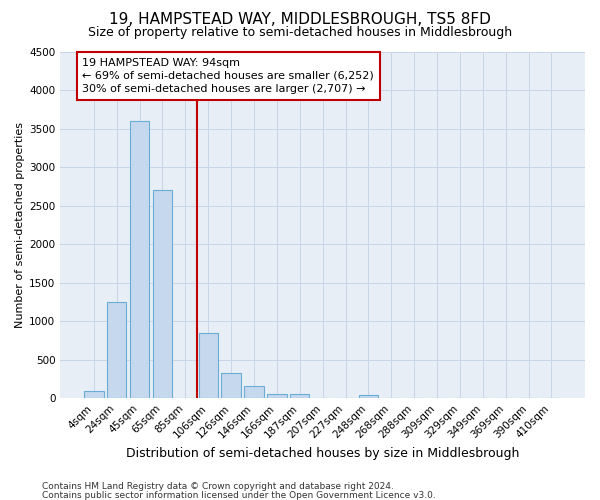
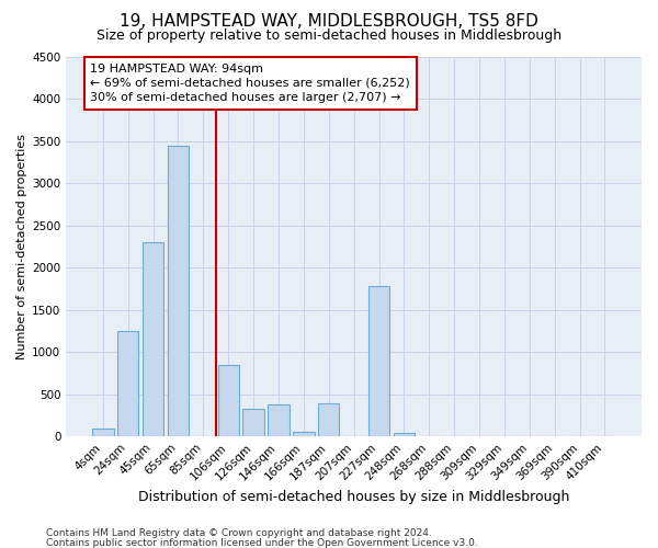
45sqm: 3600 -> 2300
65sqm: 2700 -> 3440
146sqm: 160 -> 380
187sqm: 50 -> 400
227sqm: 0 -> 1780
